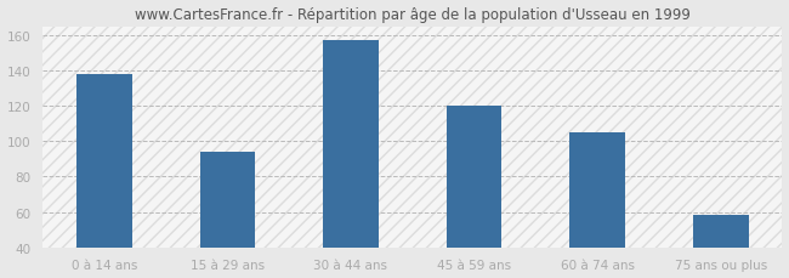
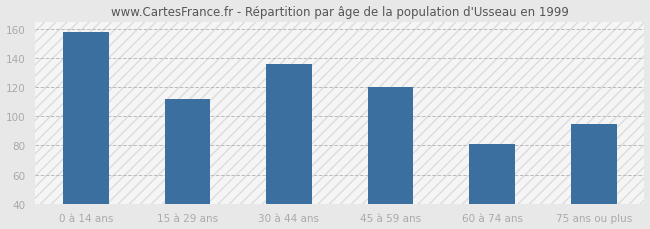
0 à 14 ans: 138 -> 158
15 à 29 ans: 94 -> 112
30 à 44 ans: 157 -> 136
60 à 74 ans: 105 -> 81
75 ans ou plus: 58 -> 95
